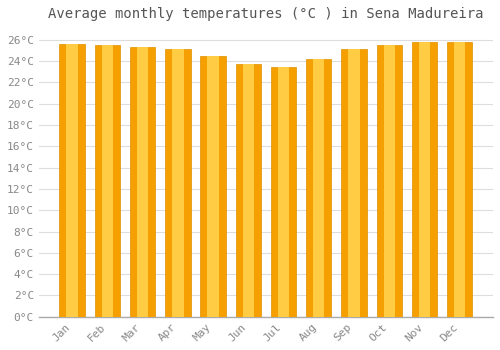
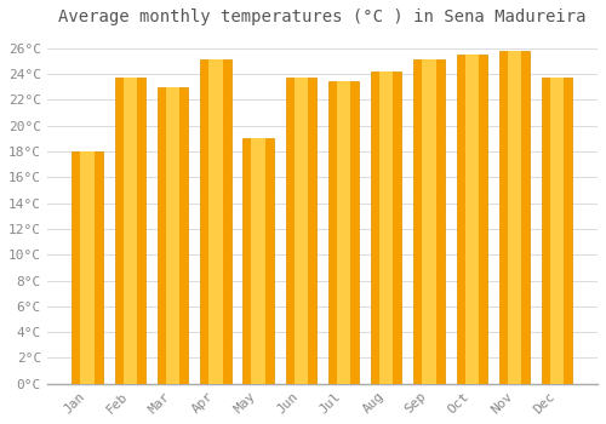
Jan: 25.6°C -> 18.0°C
Feb: 25.5°C -> 23.7°C
Mar: 25.3°C -> 23.0°C
May: 24.5°C -> 19.0°C
Dec: 25.8°C -> 23.7°C
